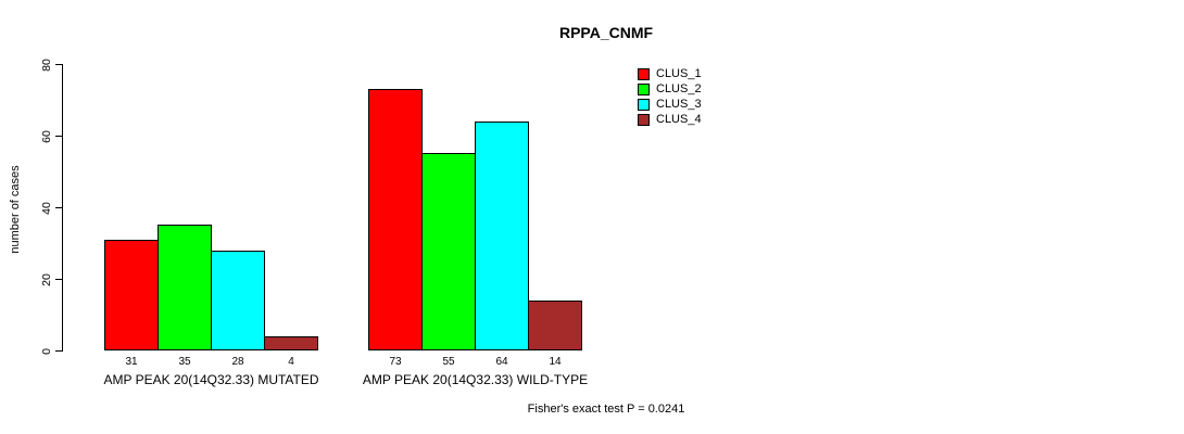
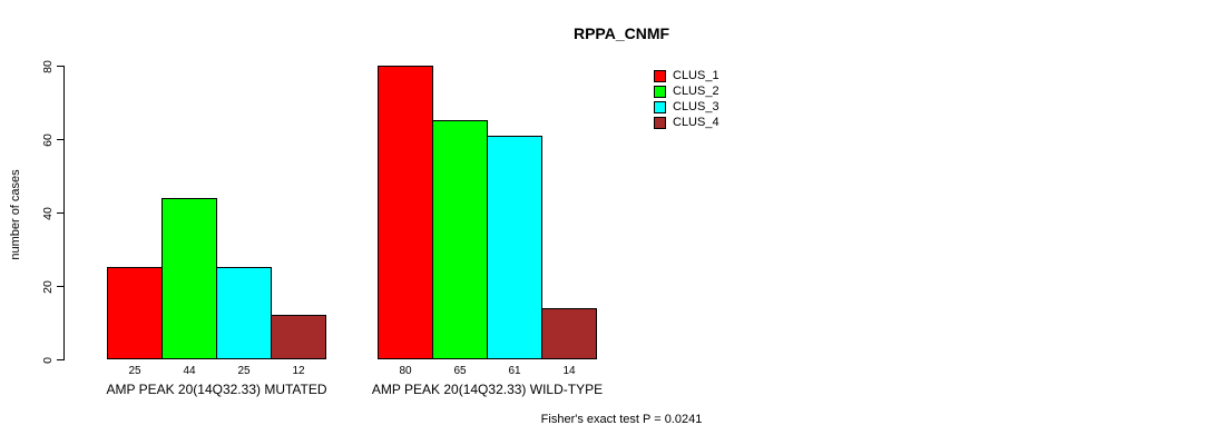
CLUS_1/AMP PEAK 20(14Q32.33) MUTATED: 31 -> 25
CLUS_2/AMP PEAK 20(14Q32.33) MUTATED: 35 -> 44
CLUS_3/AMP PEAK 20(14Q32.33) MUTATED: 28 -> 25
CLUS_4/AMP PEAK 20(14Q32.33) MUTATED: 4 -> 12
CLUS_1/AMP PEAK 20(14Q32.33) WILD-TYPE: 73 -> 80
CLUS_2/AMP PEAK 20(14Q32.33) WILD-TYPE: 55 -> 65
CLUS_3/AMP PEAK 20(14Q32.33) WILD-TYPE: 64 -> 61
